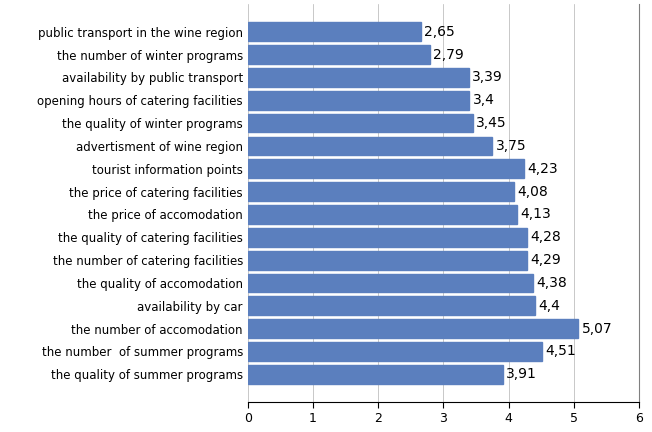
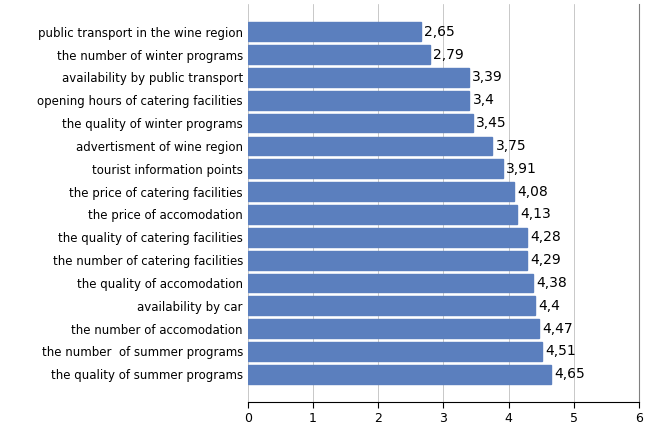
tourist information points: 4,23 -> 3,91
the number of accomodation: 5,07 -> 4,47
the quality of summer programs: 3,91 -> 4,65
